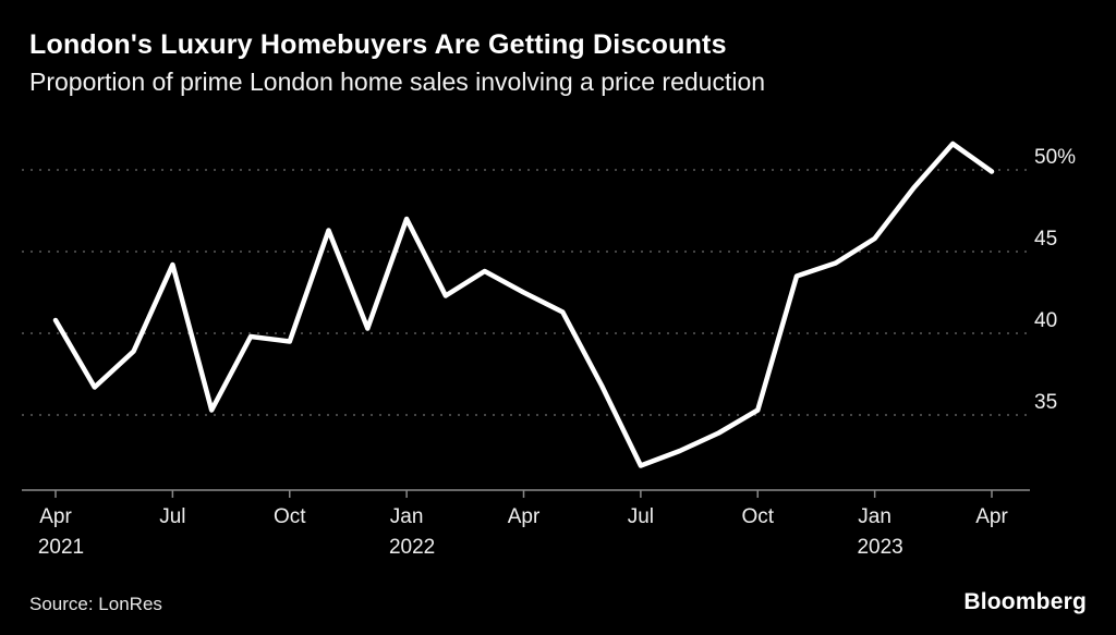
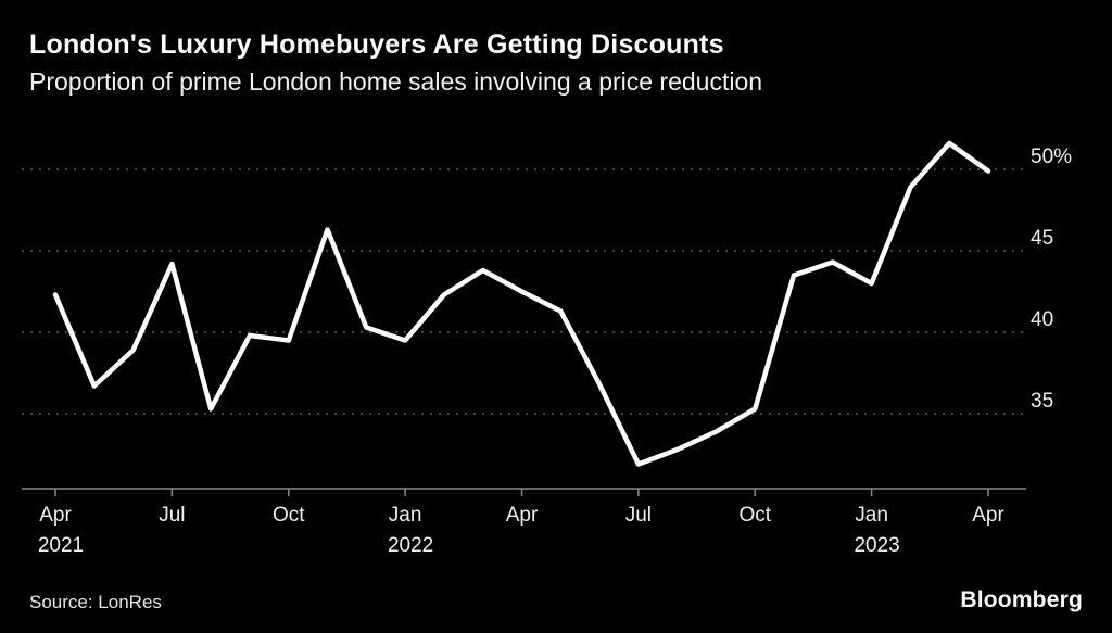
Apr 2021: 40.8% -> 42.3%
Jan 2022: 47.0% -> 39.5%
Jan 2023: 45.8% -> 43.0%
